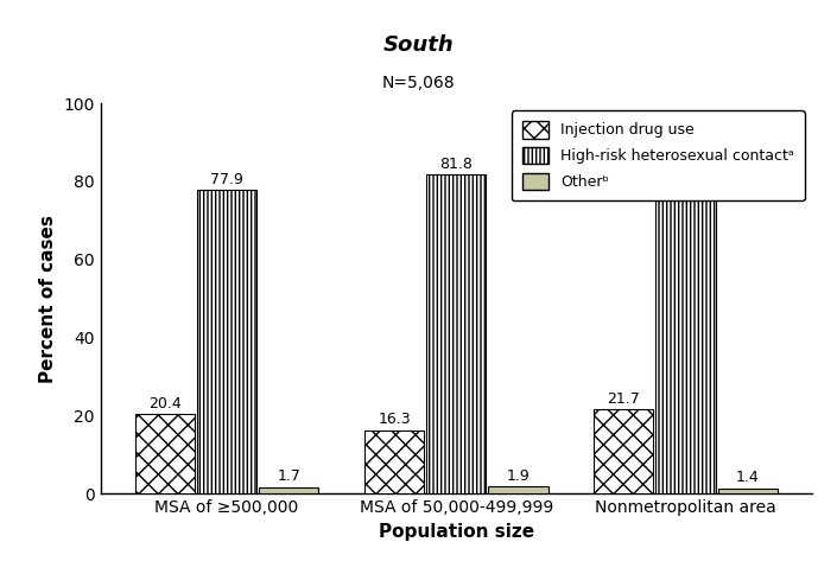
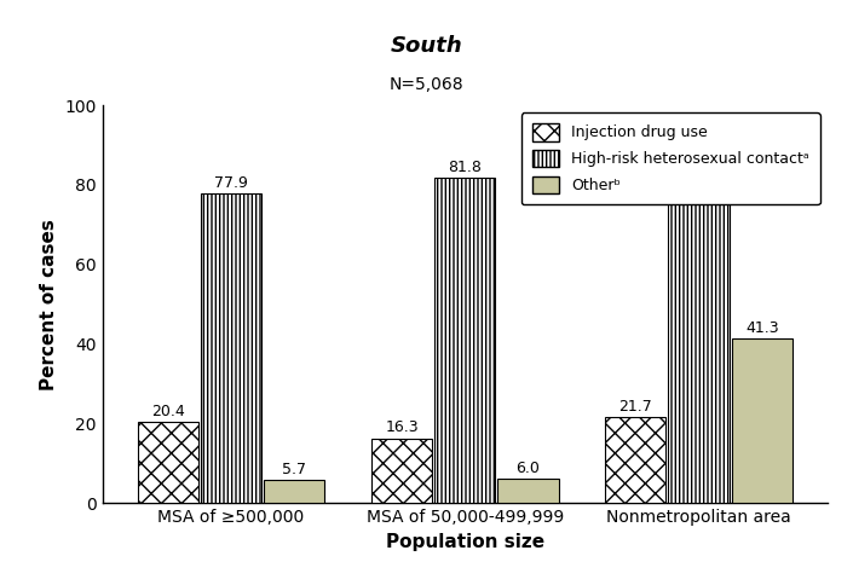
Otherᵇ/MSA of ≥500,000: 1.7 -> 5.7
Otherᵇ/MSA of 50,000-499,999: 1.9 -> 6.0
Otherᵇ/Nonmetropolitan area: 1.4 -> 41.3
